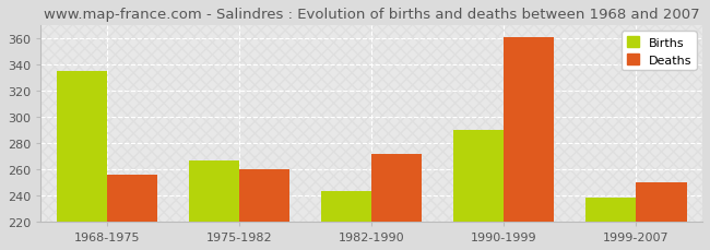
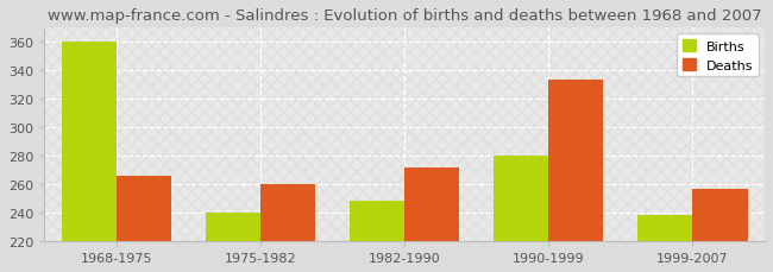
Births/1968-1975: 335 -> 360
Deaths/1968-1975: 256 -> 266
Births/1975-1982: 267 -> 240
Births/1982-1990: 243 -> 248
Births/1990-1999: 290 -> 280
Deaths/1990-1999: 361 -> 333
Deaths/1999-2007: 250 -> 257
